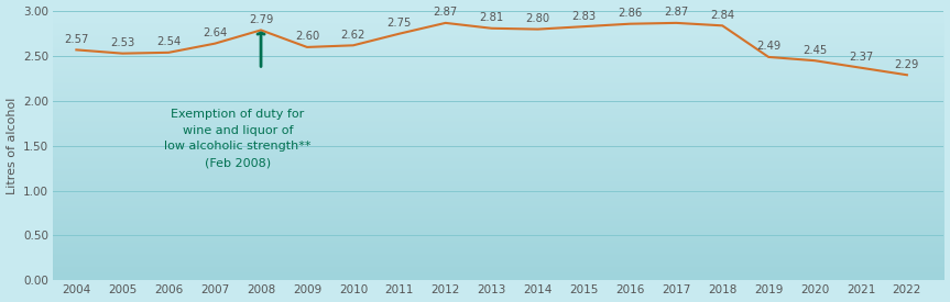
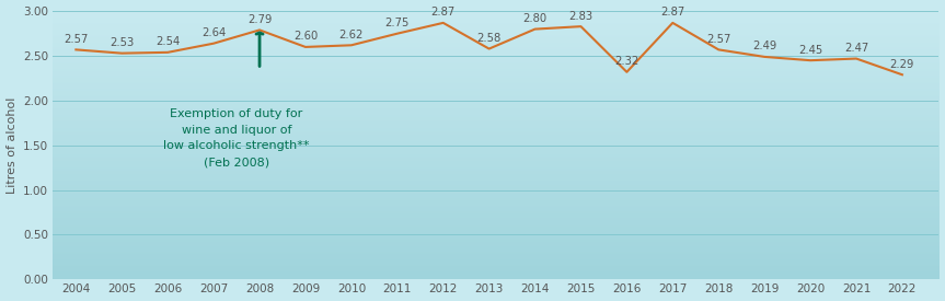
2013: 2.81 -> 2.58
2016: 2.86 -> 2.32
2018: 2.84 -> 2.57
2021: 2.37 -> 2.47
